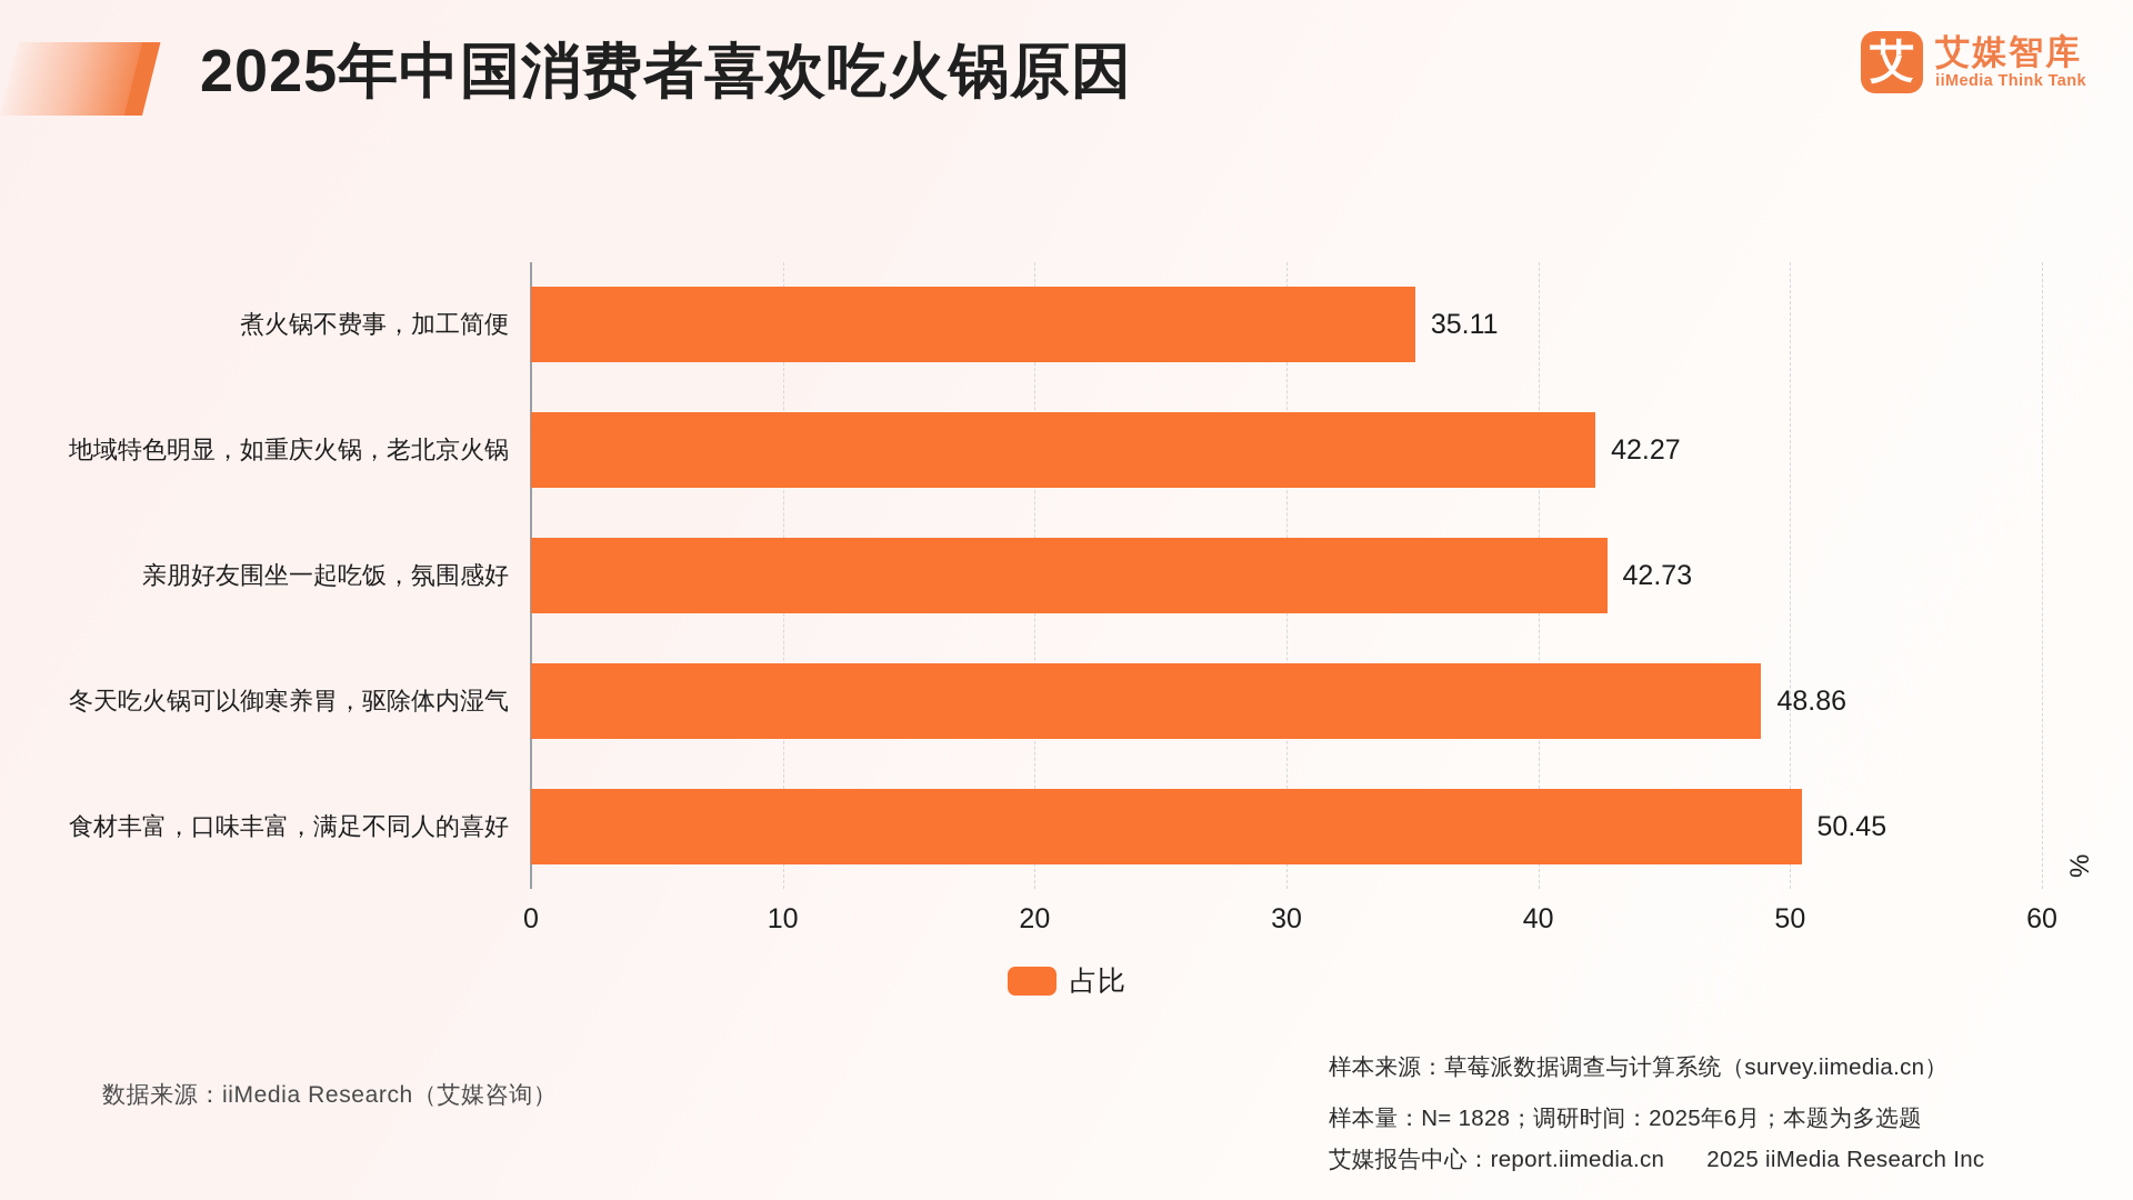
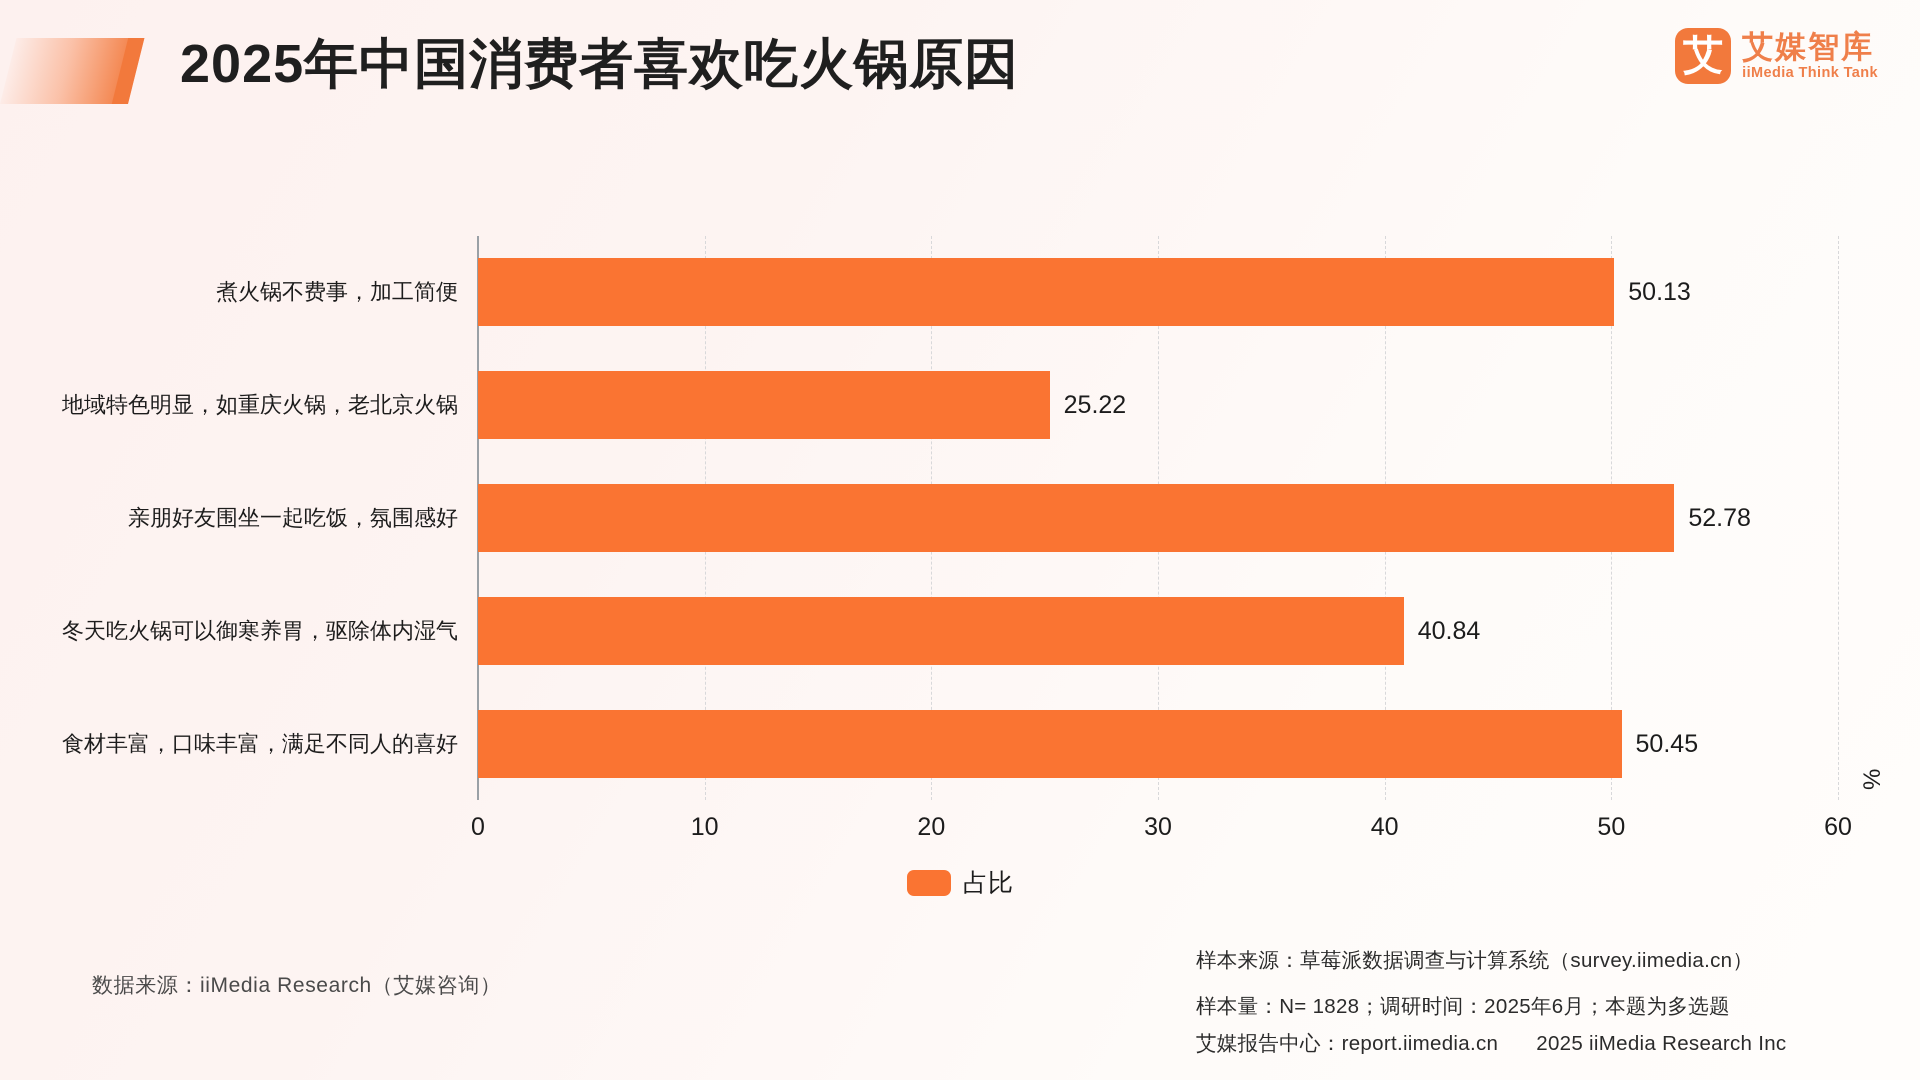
煮火锅不费事，加工简便: 35.11 -> 50.13
地域特色明显，如重庆火锅，老北京火锅: 42.27 -> 25.22
亲朋好友围坐一起吃饭，氛围感好: 42.73 -> 52.78
冬天吃火锅可以御寒养胃，驱除体内湿气: 48.86 -> 40.84
